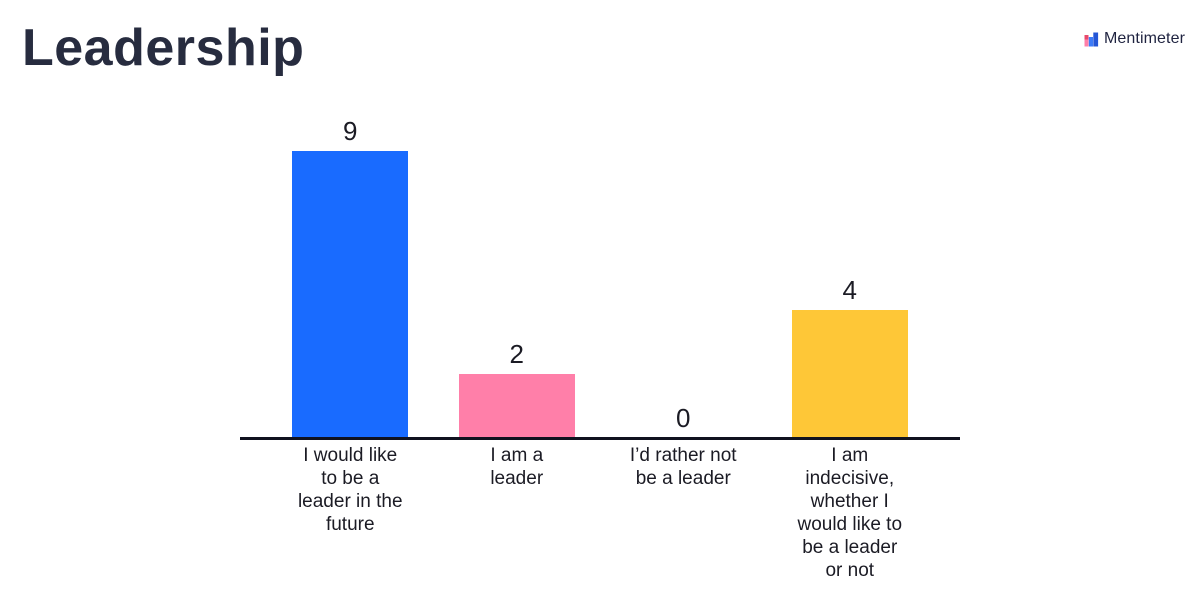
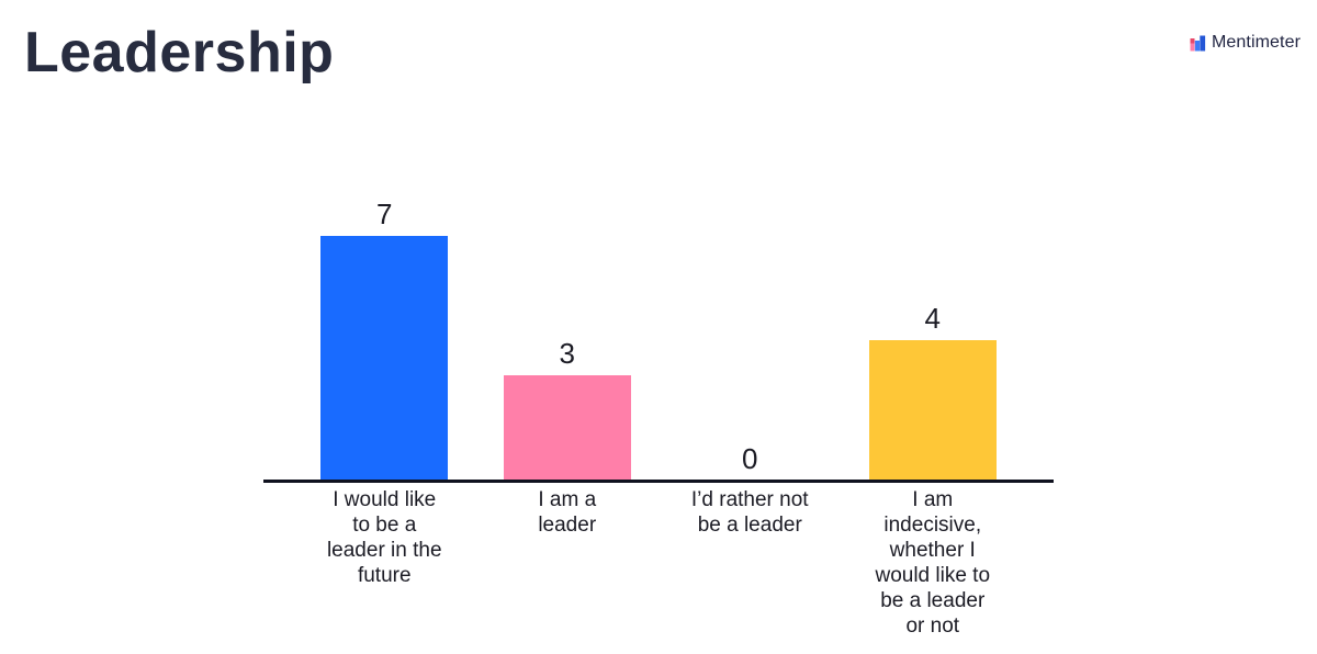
I would like to be a leader in the future: 9 -> 7
I am a leader: 2 -> 3
